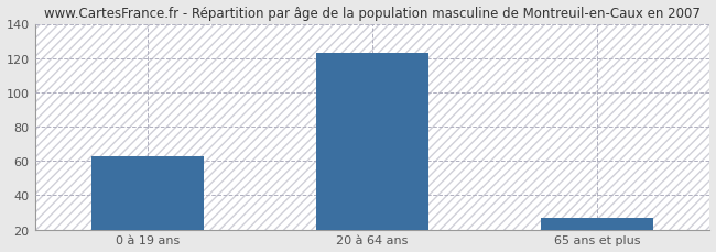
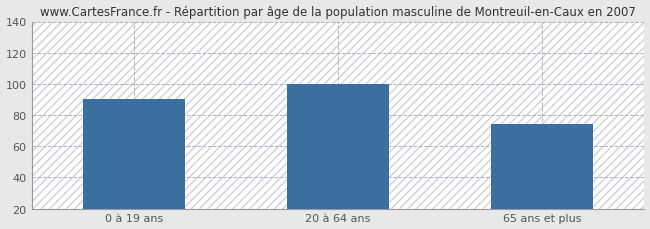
0 à 19 ans: 63 -> 90
20 à 64 ans: 123 -> 100
65 ans et plus: 27 -> 74
